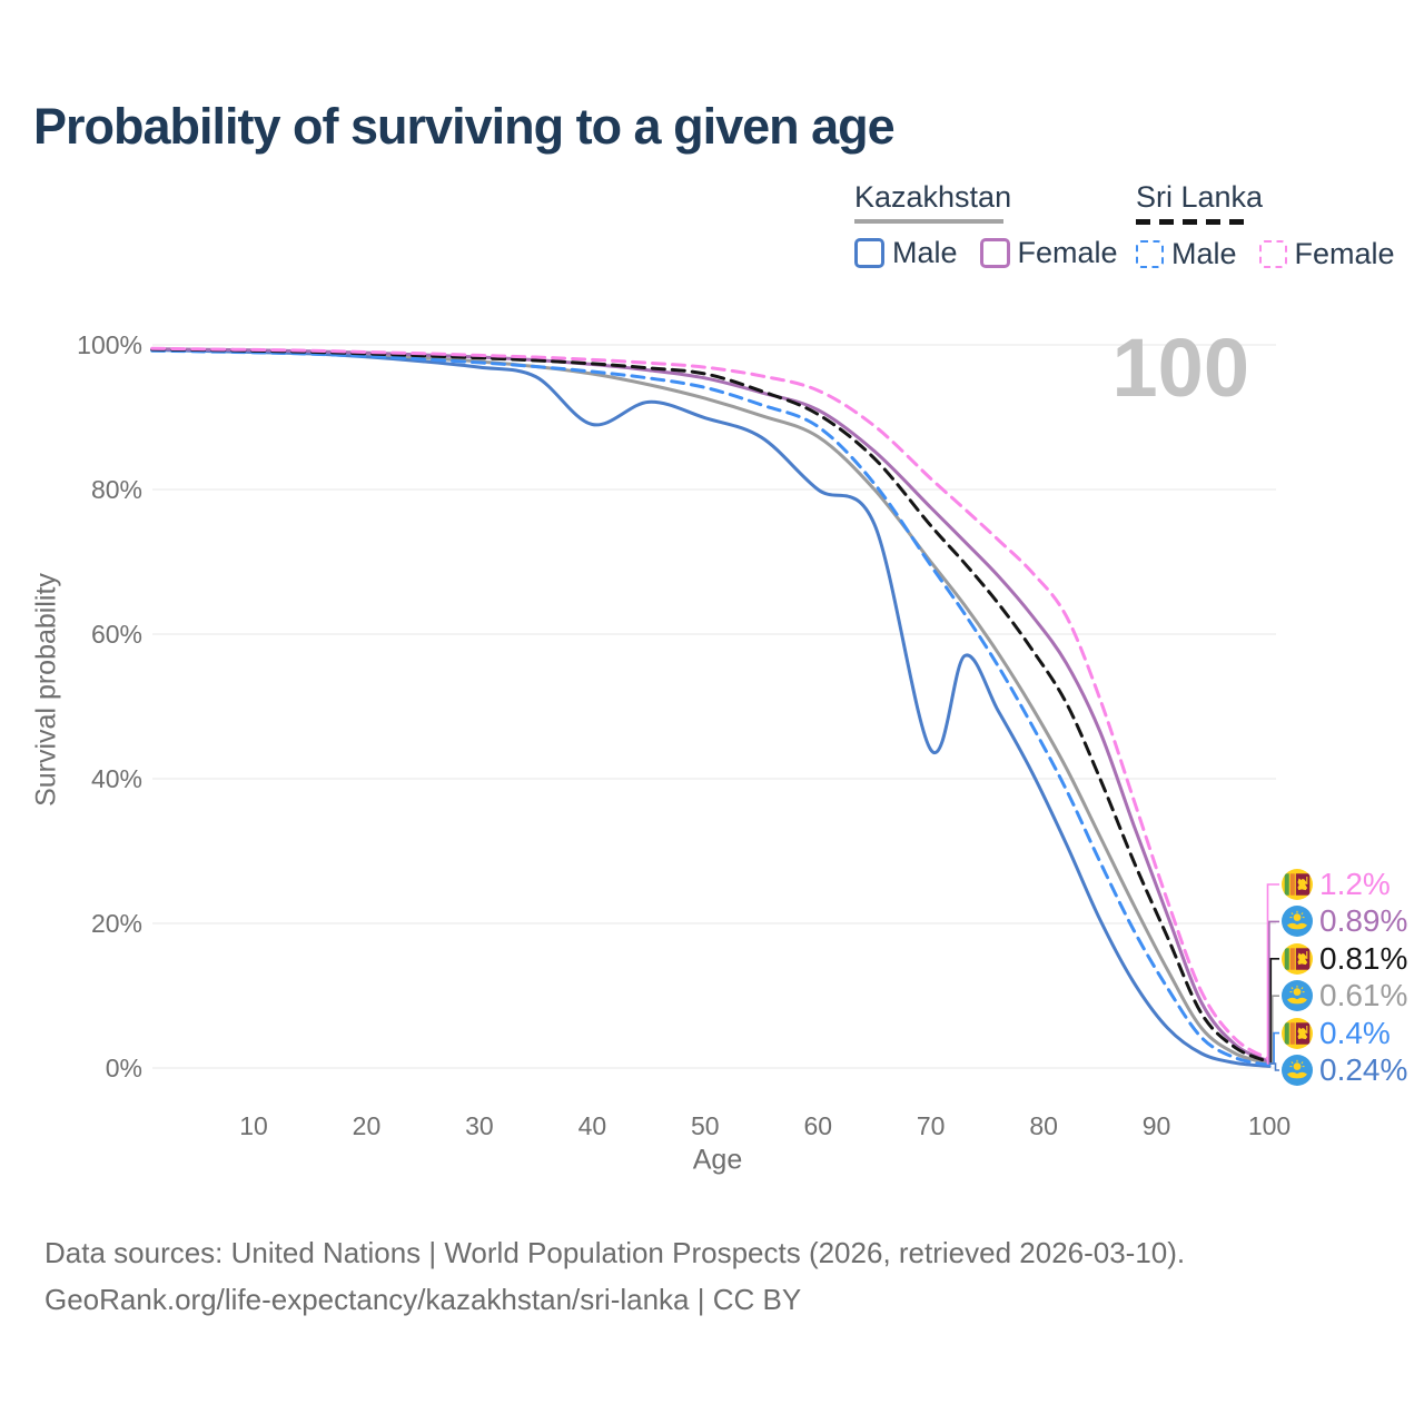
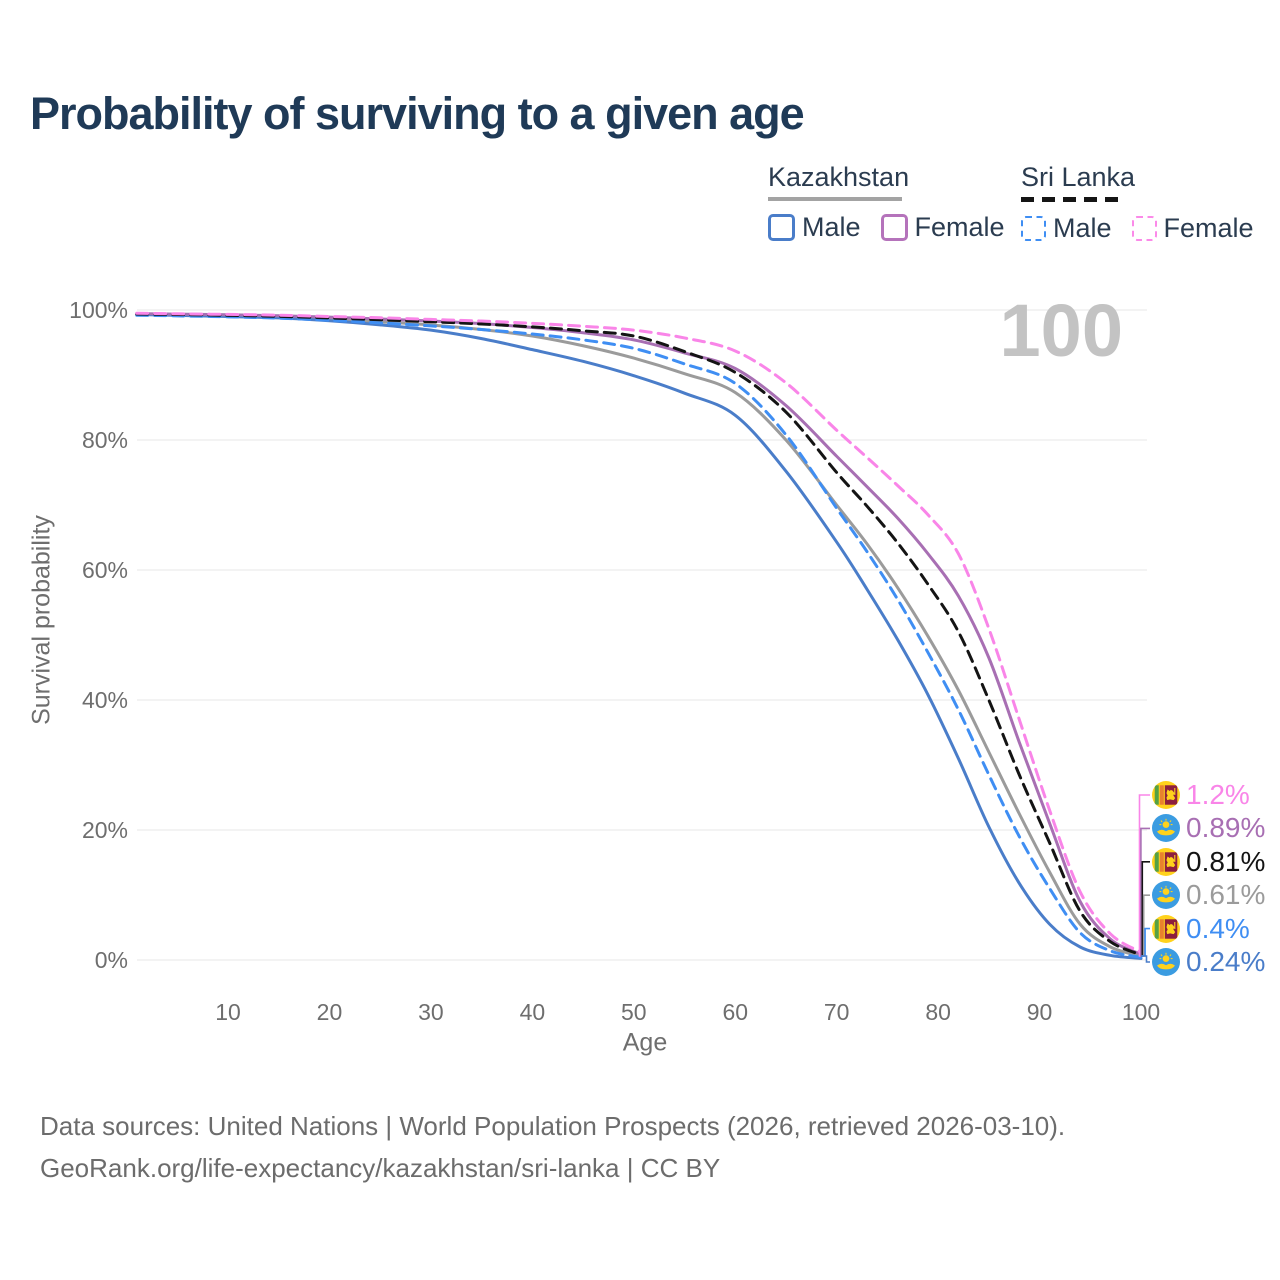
Kazakhstan Male/40: 89% -> 94%
Kazakhstan Male/60: 80% -> 84%
Kazakhstan Male/70: 44% -> 64%
